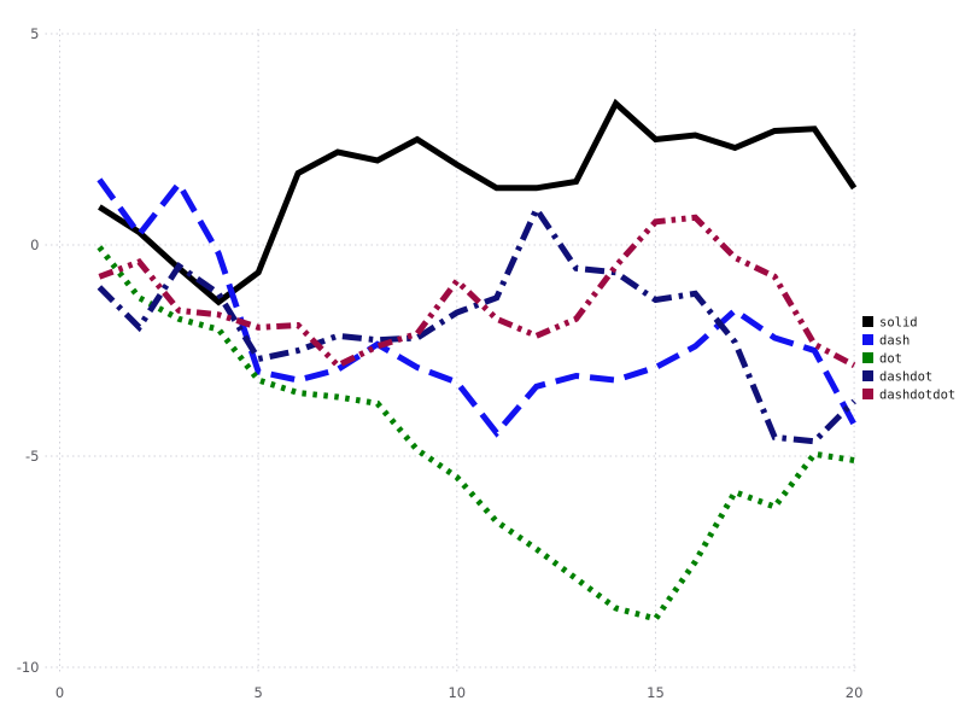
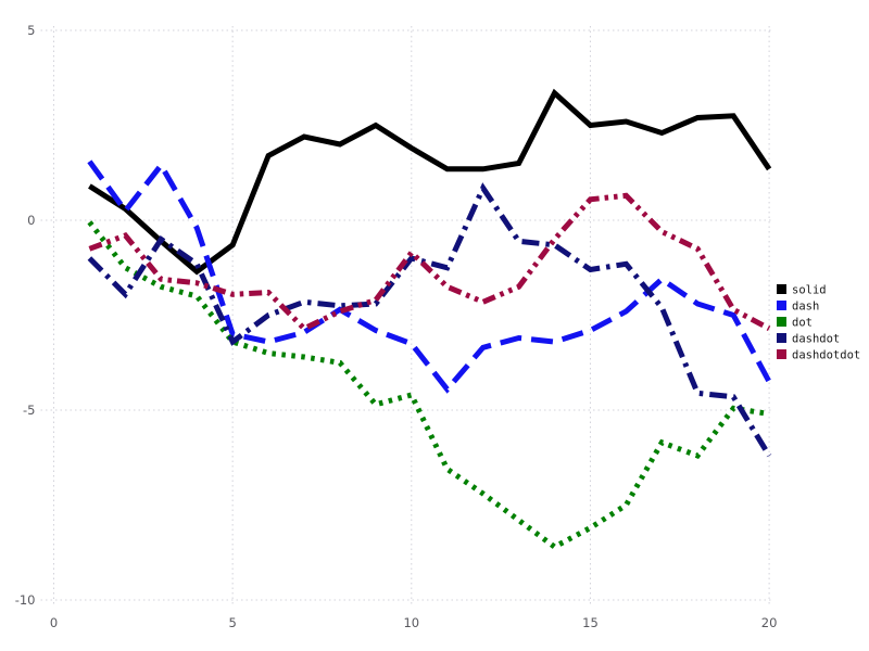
dashdot/5: -2.7 -> -3.2
dot/10: -5.5 -> -4.6
dashdot/10: -1.6 -> -1.0
dot/15: -8.8 -> -8.1
dashdot/20: -3.7 -> -6.2
